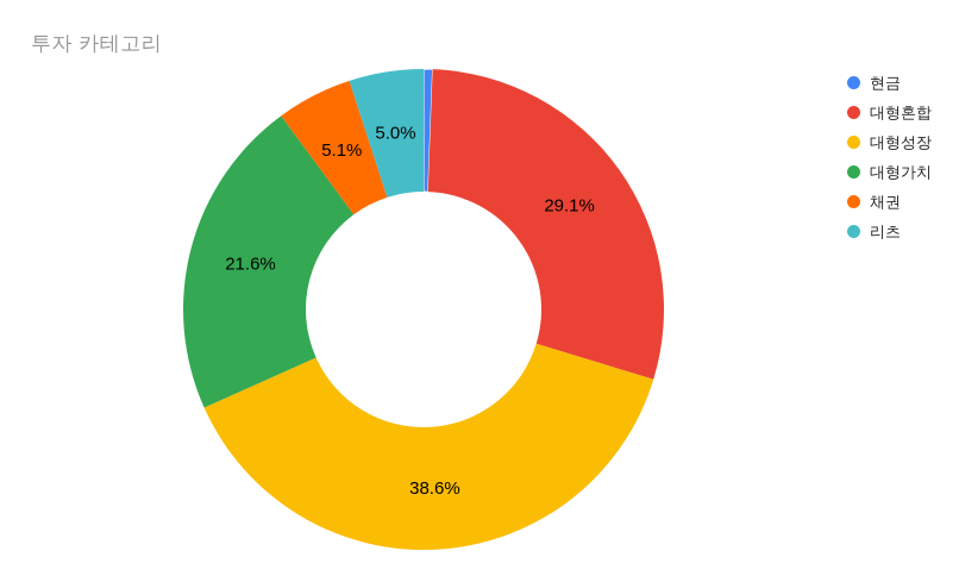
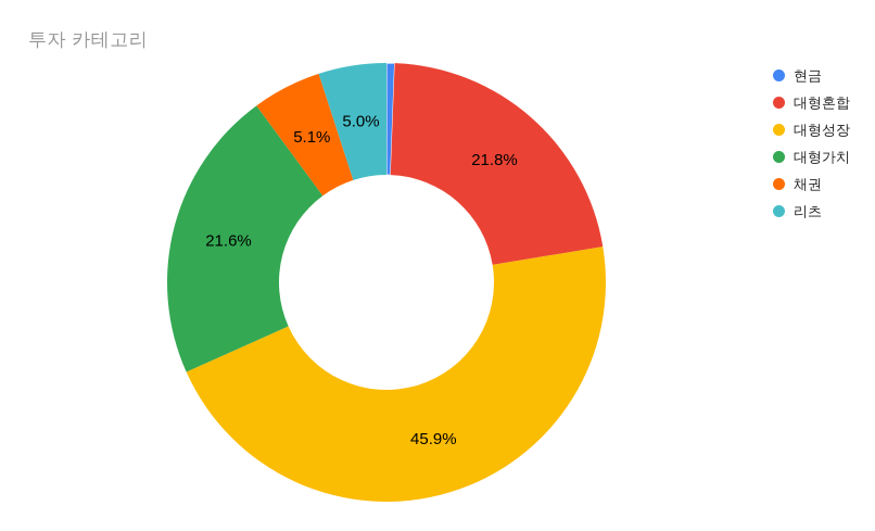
대형혼합: 29.1% -> 21.8%
대형성장: 38.6% -> 45.9%
